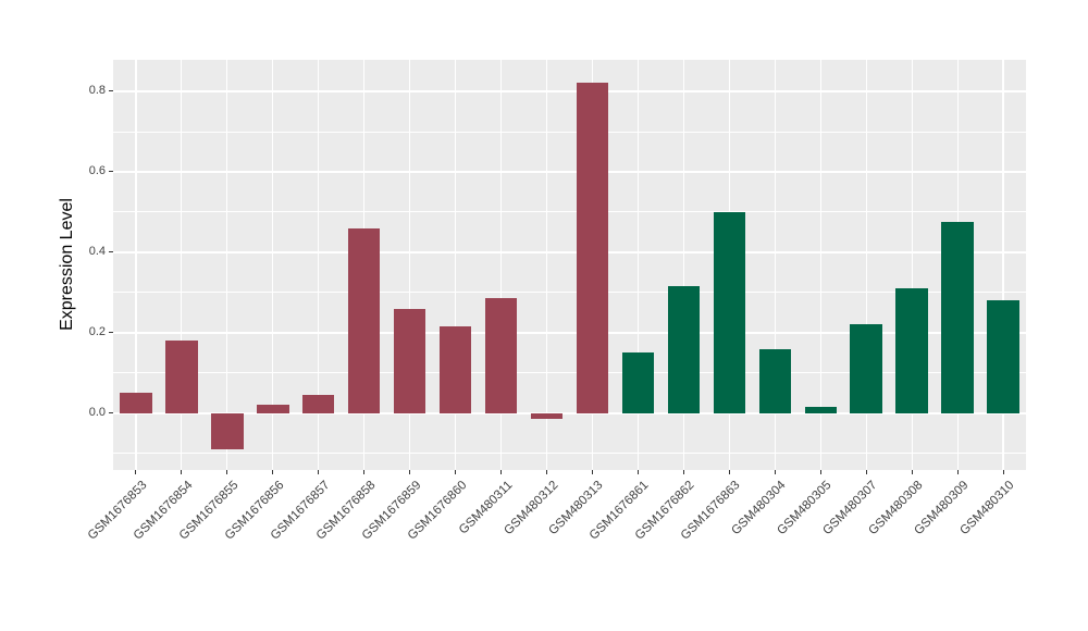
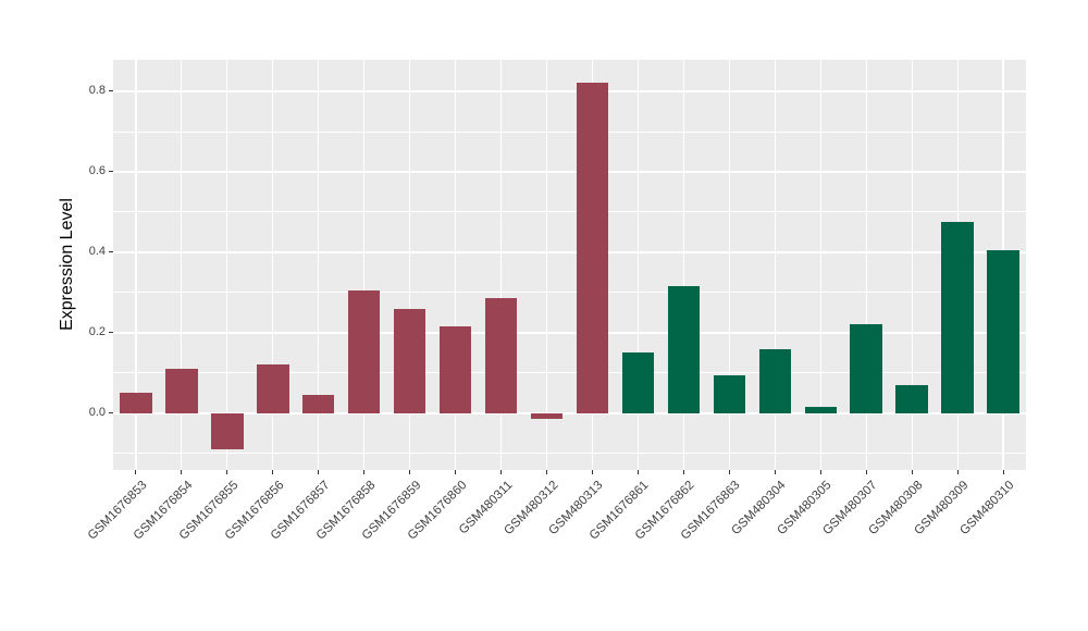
GSM1676854: 0.18 -> 0.11
GSM1676856: 0.02 -> 0.12
GSM1676858: 0.46 -> 0.30
GSM1676863: 0.50 -> 0.10
GSM480308: 0.31 -> 0.07
GSM480310: 0.28 -> 0.41
